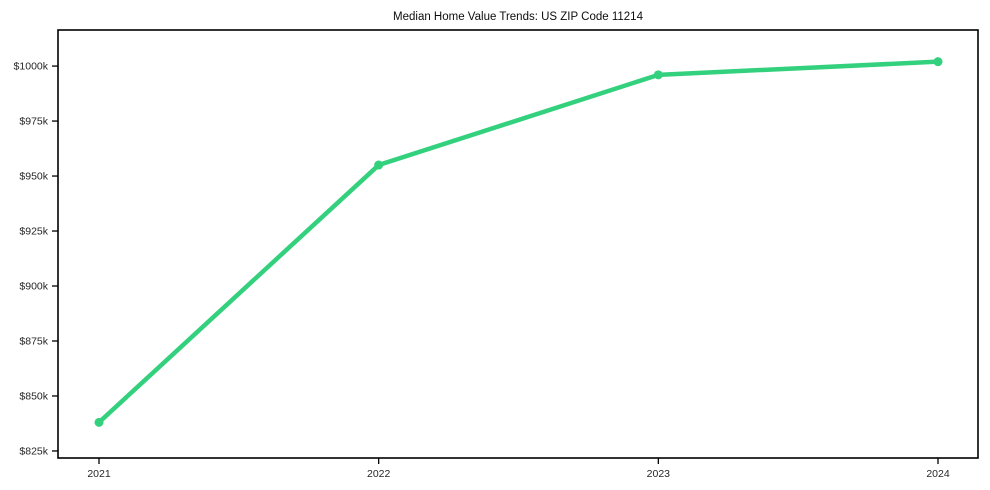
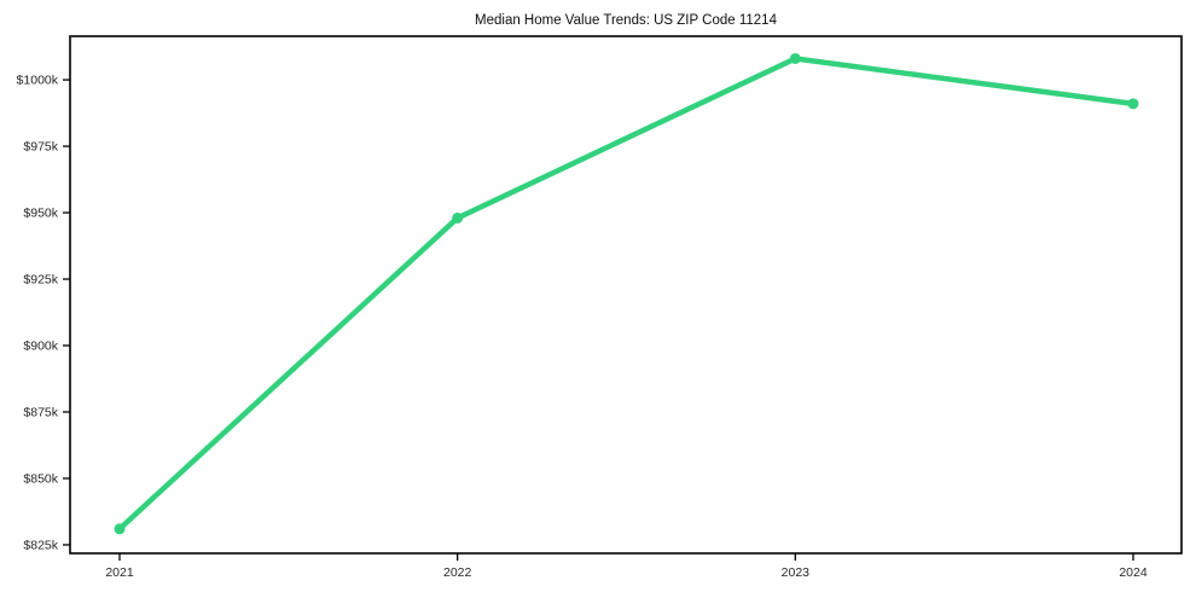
2021: $838k -> $831k
2022: $955k -> $948k
2023: $996k -> $1008k
2024: $1002k -> $991k
